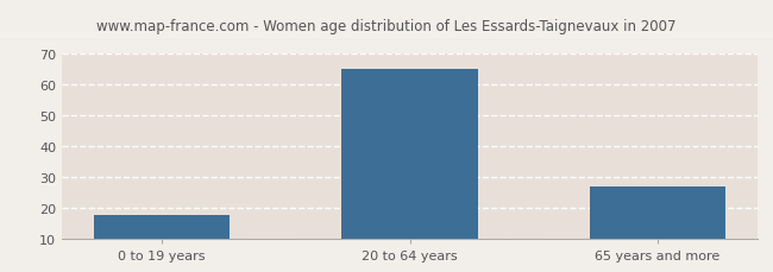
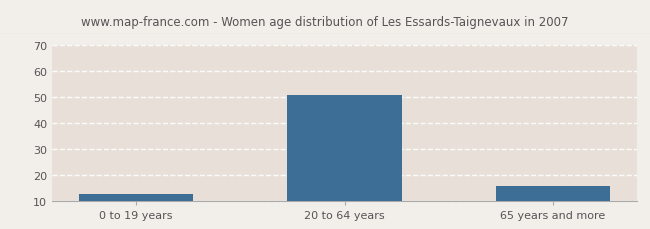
0 to 19 years: 18 -> 13
20 to 64 years: 65 -> 51
65 years and more: 27 -> 16
